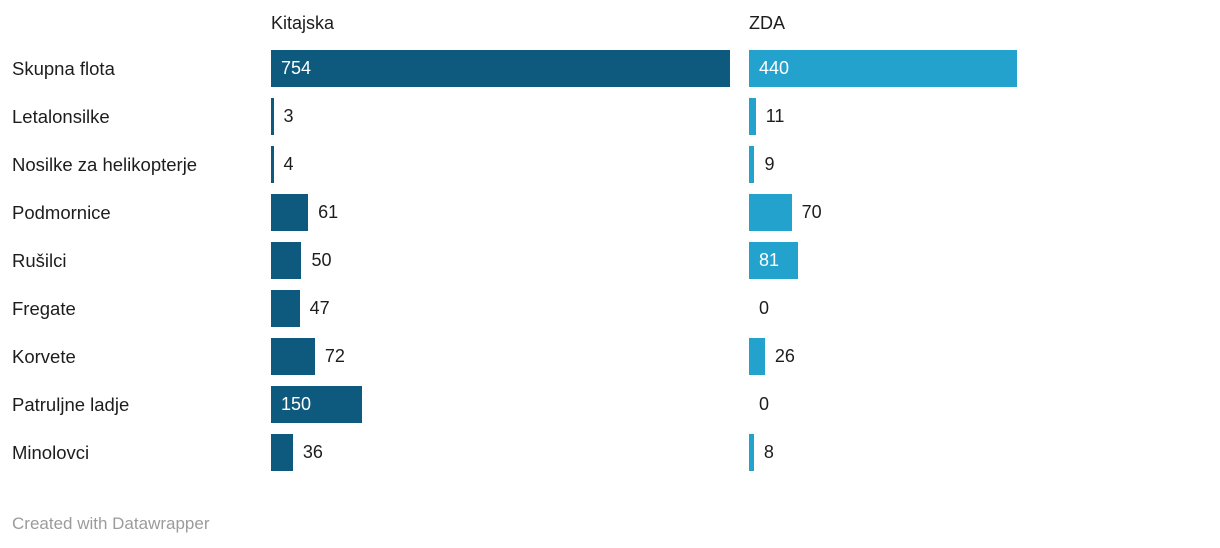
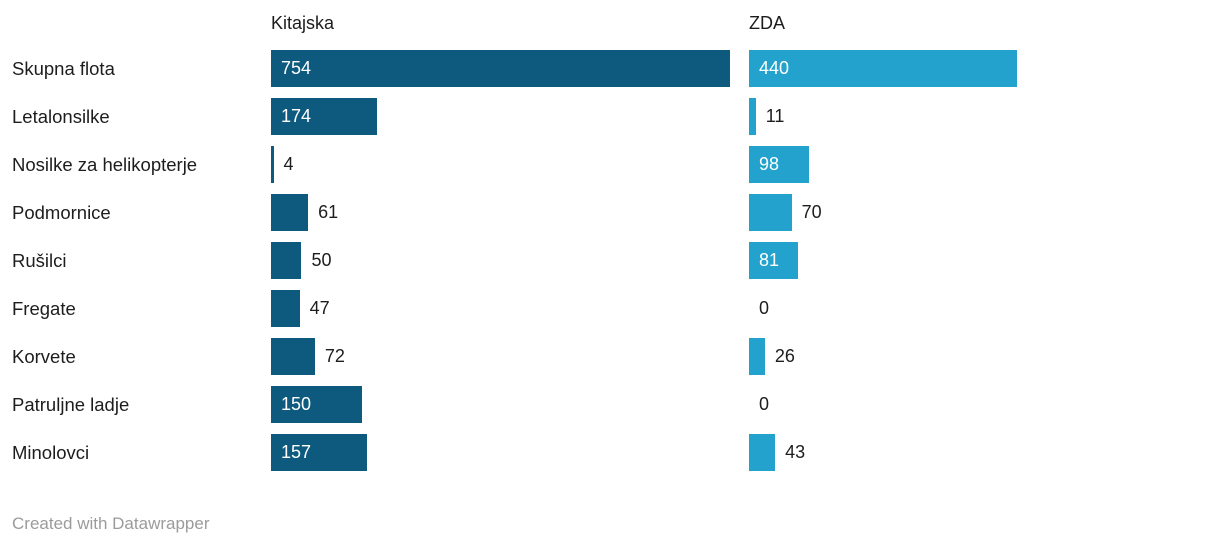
Kitajska/Letalonsilke: 3 -> 174
ZDA/Nosilke za helikopterje: 9 -> 98
Kitajska/Minolovci: 36 -> 157
ZDA/Minolovci: 8 -> 43
